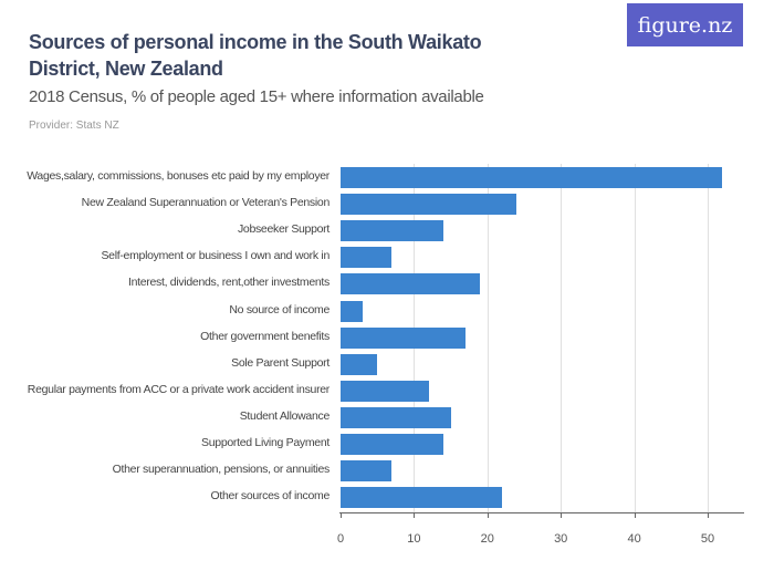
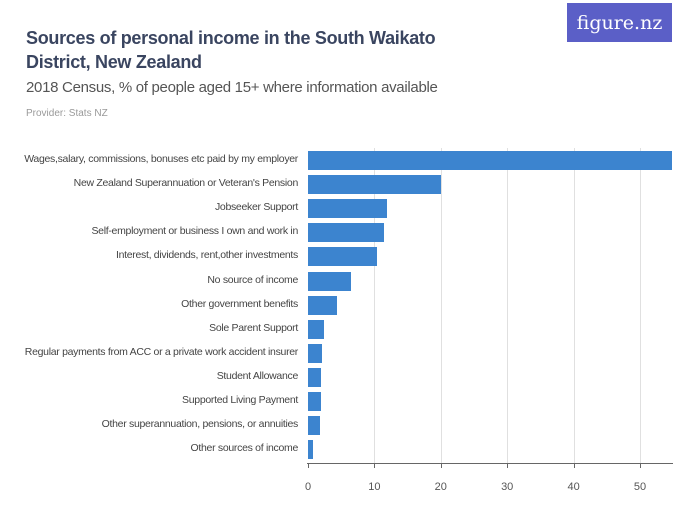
Wages,salary, commissions, bonuses etc paid by my employer: 52 -> 55
New Zealand Superannuation or Veteran's Pension: 24 -> 20
Jobseeker Support: 14 -> 12
Self-employment or business I own and work in: 7 -> 11
Interest, dividends, rent,other investments: 19 -> 10
No source of income: 3 -> 6
Other government benefits: 17 -> 4
Sole Parent Support: 5 -> 2
Regular payments from ACC or a private work accident insurer: 12 -> 2
Student Allowance: 15 -> 2
Supported Living Payment: 14 -> 2
Other superannuation, pensions, or annuities: 7 -> 2
Other sources of income: 22 -> 1
